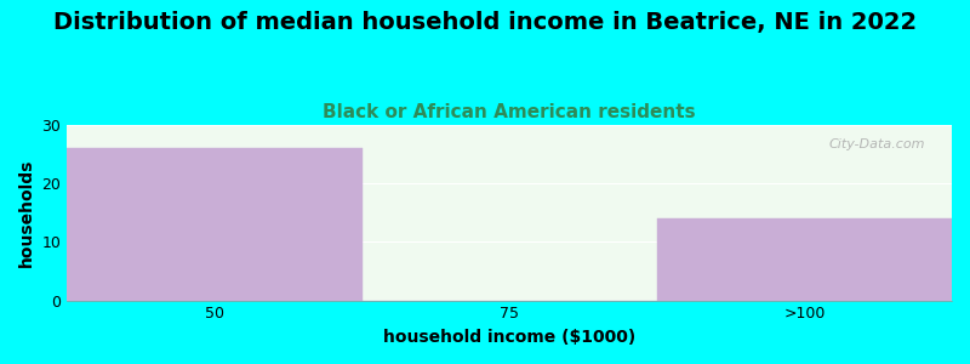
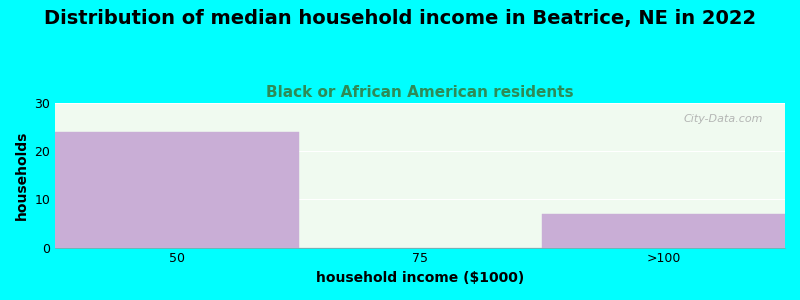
50: 26 -> 24
>100: 14 -> 7
